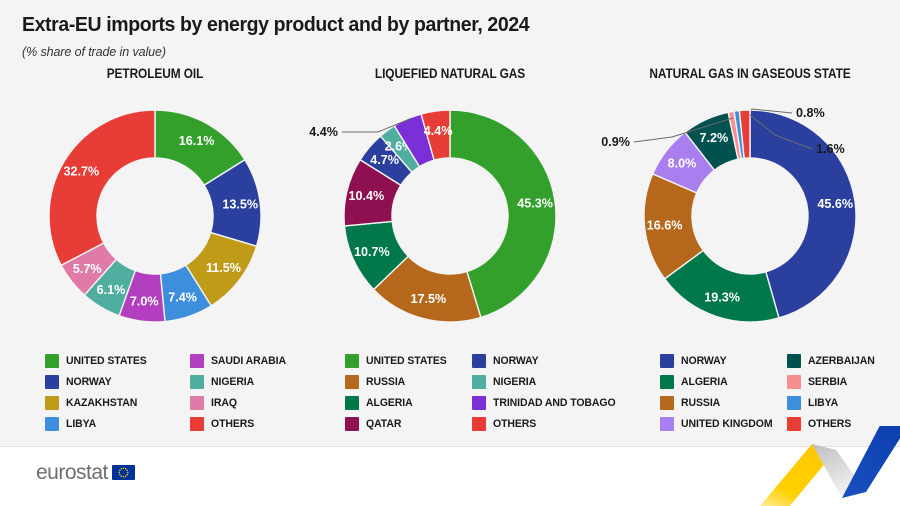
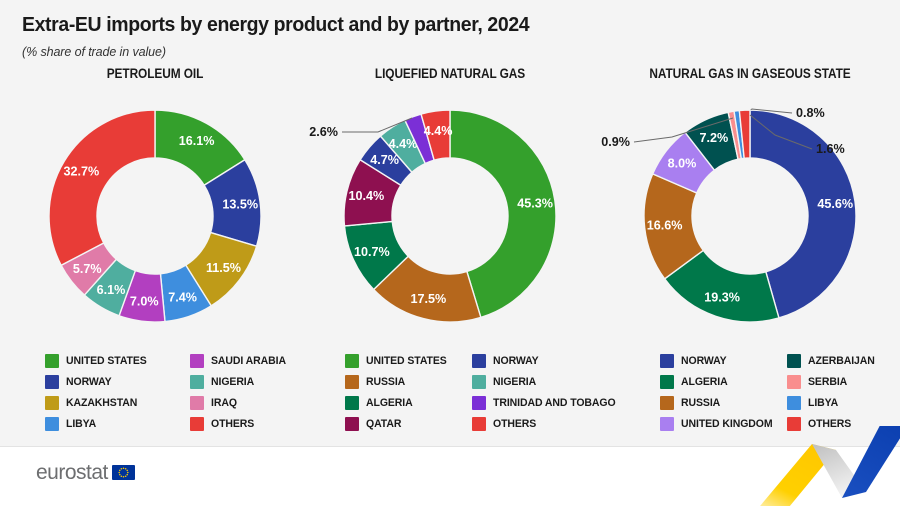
LIQUEFIED NATURAL GAS/NIGERIA: 2.6% -> 4.4%
LIQUEFIED NATURAL GAS/TRINIDAD AND TOBAGO: 4.4% -> 2.6%
